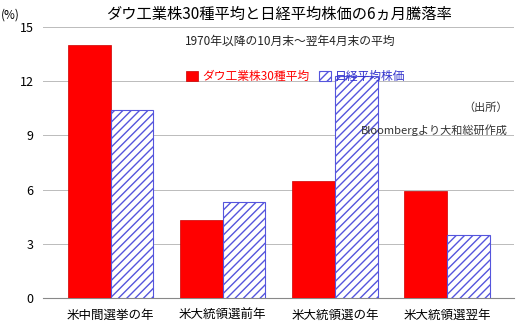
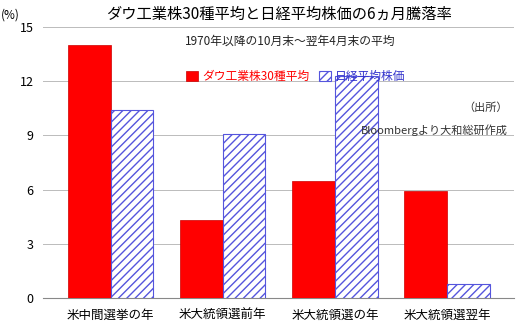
日経平均株価/米大統領選前年: 5.3 -> 9.1
日経平均株価/米大統領選翌年: 3.5 -> 0.8
